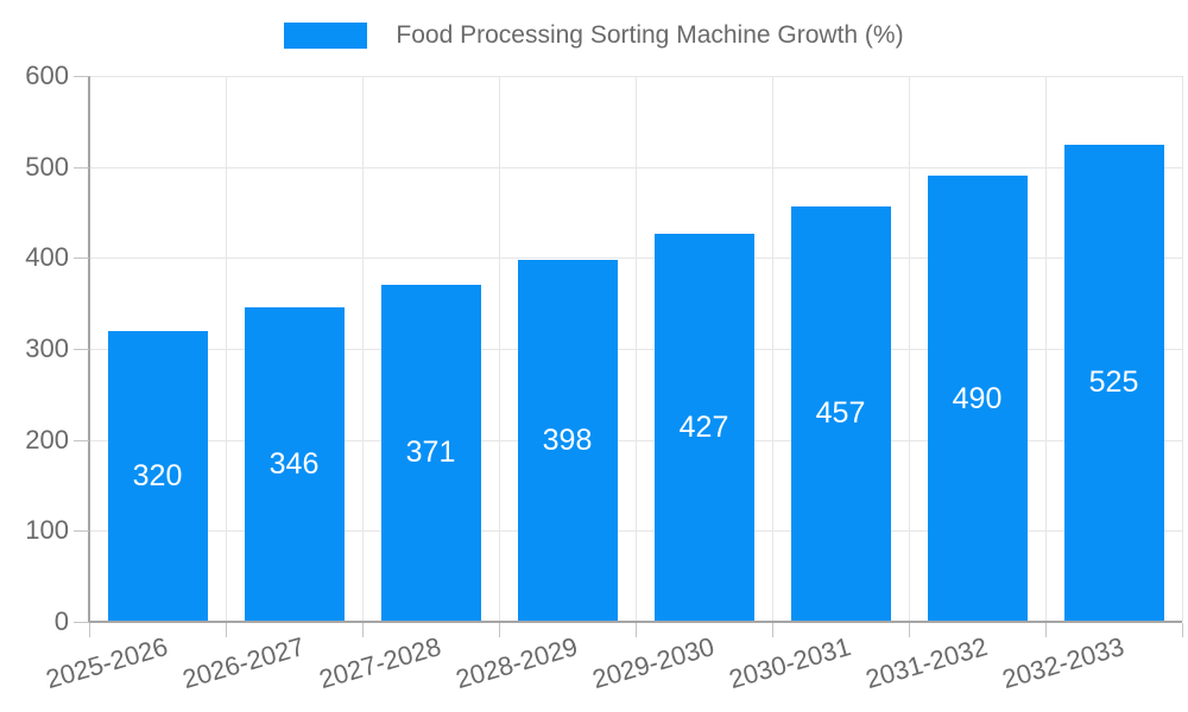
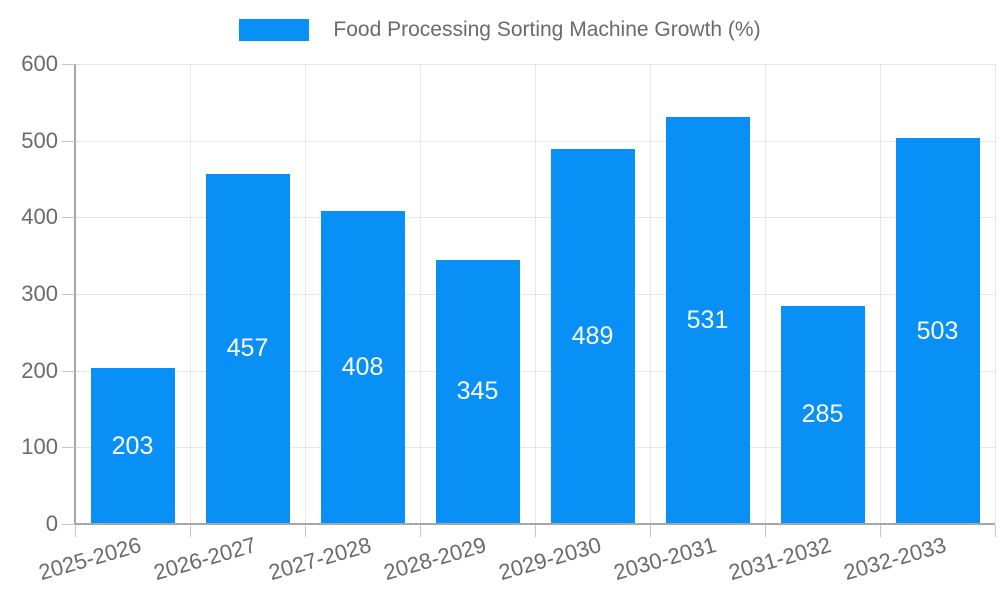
2025-2026: 320 -> 203
2026-2027: 346 -> 457
2027-2028: 371 -> 408
2028-2029: 398 -> 345
2029-2030: 427 -> 489
2030-2031: 457 -> 531
2031-2032: 490 -> 285
2032-2033: 525 -> 503
